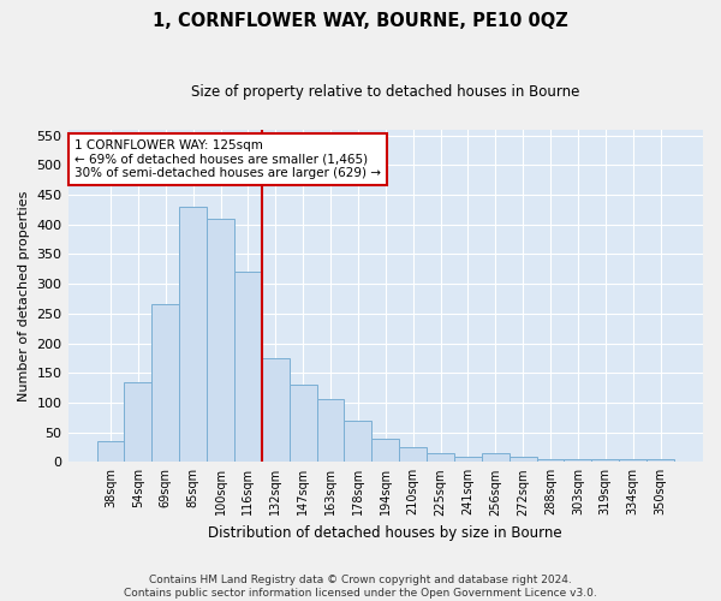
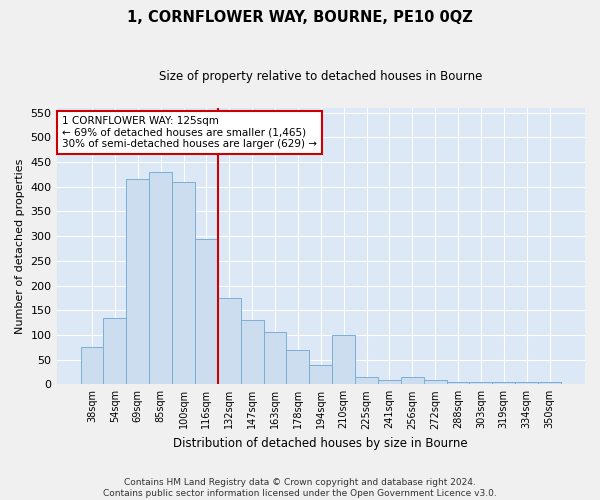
38sqm: 35 -> 75
69sqm: 265 -> 415
116sqm: 320 -> 295
210sqm: 25 -> 100
